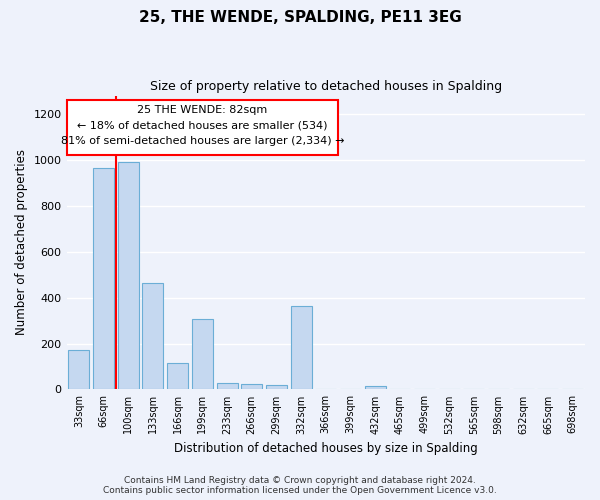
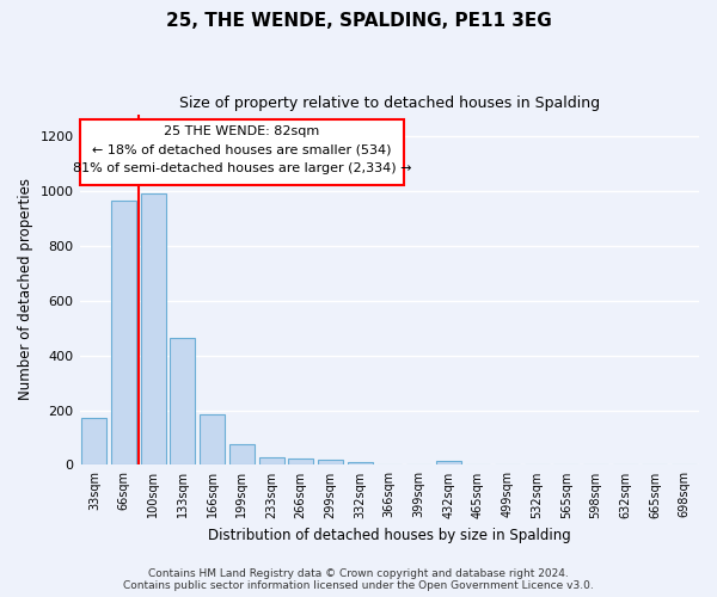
166sqm: 115 -> 185
199sqm: 305 -> 75
332sqm: 365 -> 10
